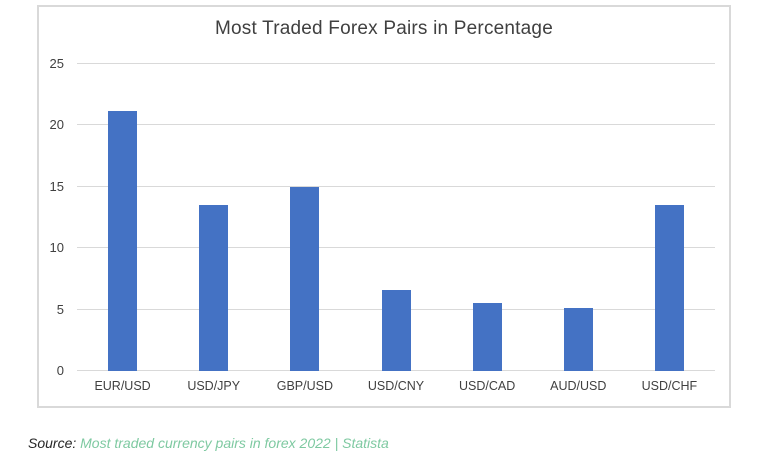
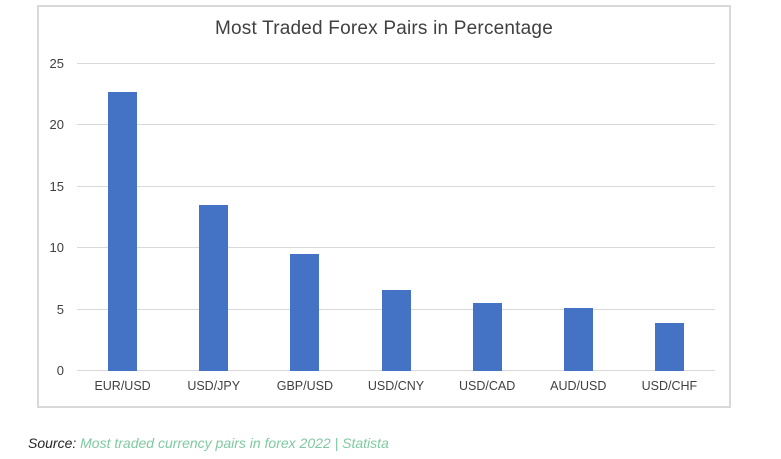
EUR/USD: 21.2 -> 22.7
GBP/USD: 15.0 -> 9.5
USD/CHF: 13.5 -> 3.9
